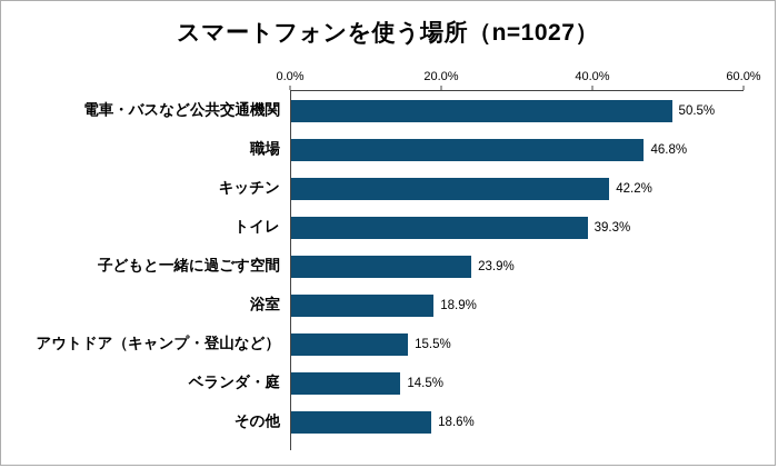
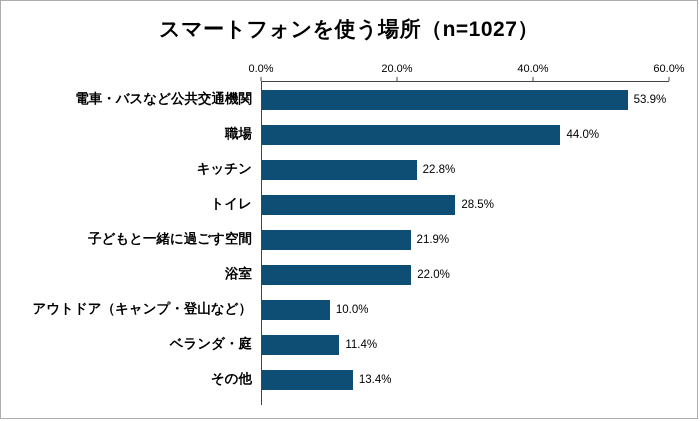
電車・バスなど公共交通機関: 50.5% -> 53.9%
職場: 46.8% -> 44.0%
キッチン: 42.2% -> 22.8%
トイレ: 39.3% -> 28.5%
子どもと一緒に過ごす空間: 23.9% -> 21.9%
浴室: 18.9% -> 22.0%
アウトドア（キャンプ・登山など）: 15.5% -> 10.0%
ベランダ・庭: 14.5% -> 11.4%
その他: 18.6% -> 13.4%
